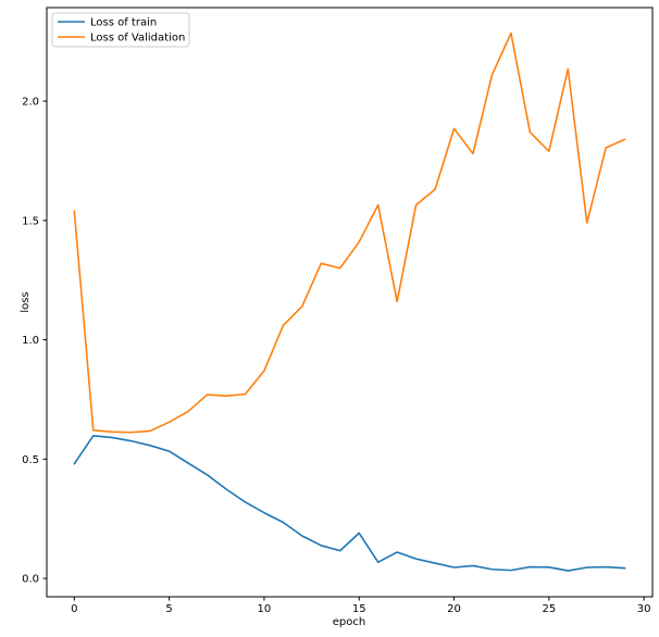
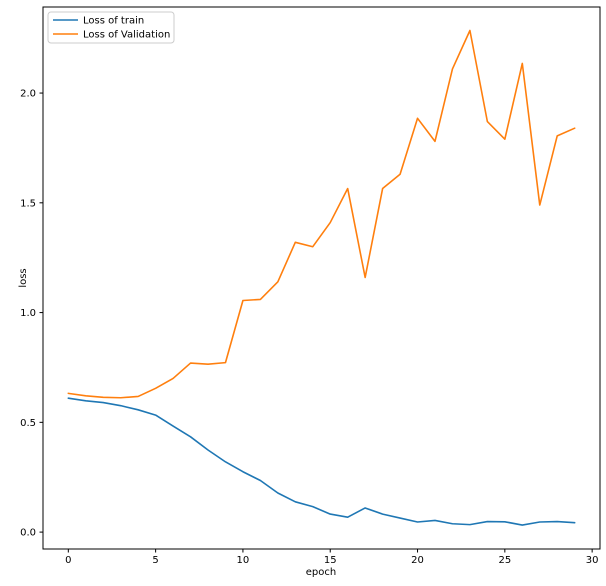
Loss of train/0: 0.48 -> 0.61
Loss of Validation/0: 1.54 -> 0.63
Loss of Validation/10: 0.87 -> 1.05
Loss of train/15: 0.19 -> 0.08
